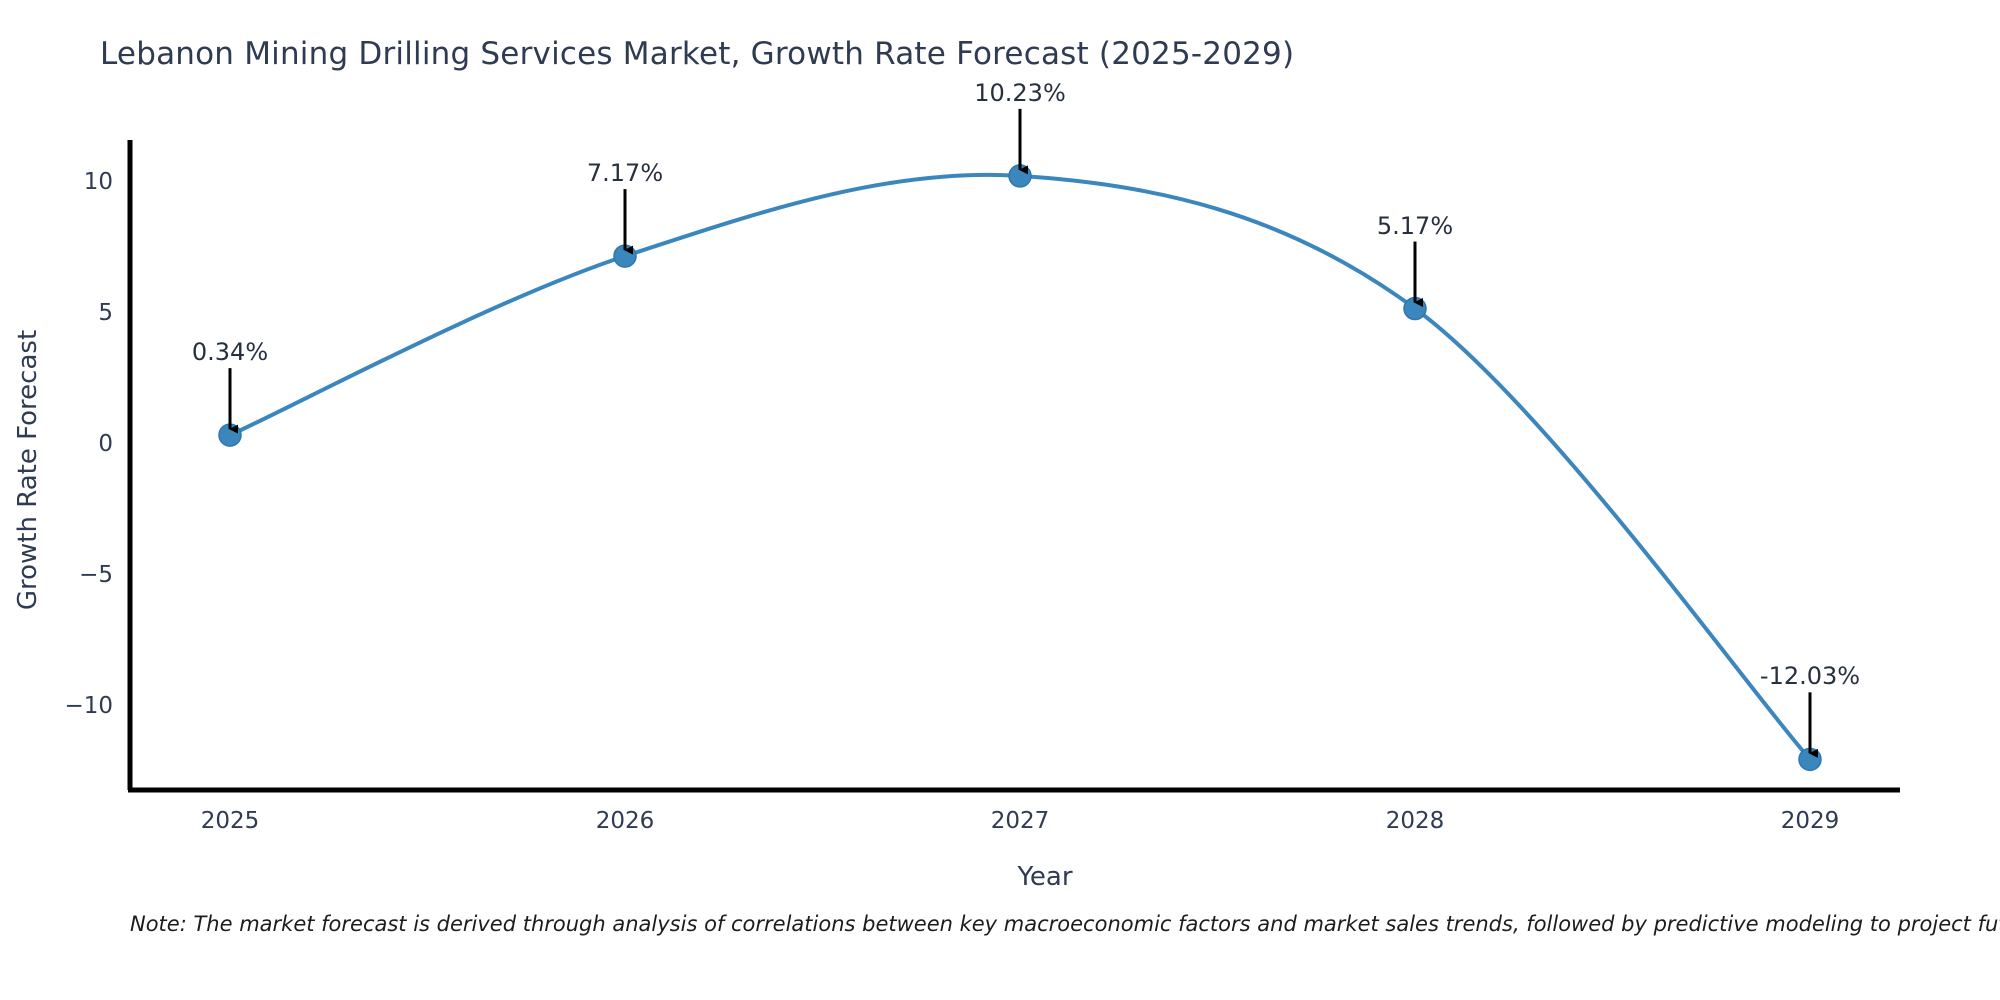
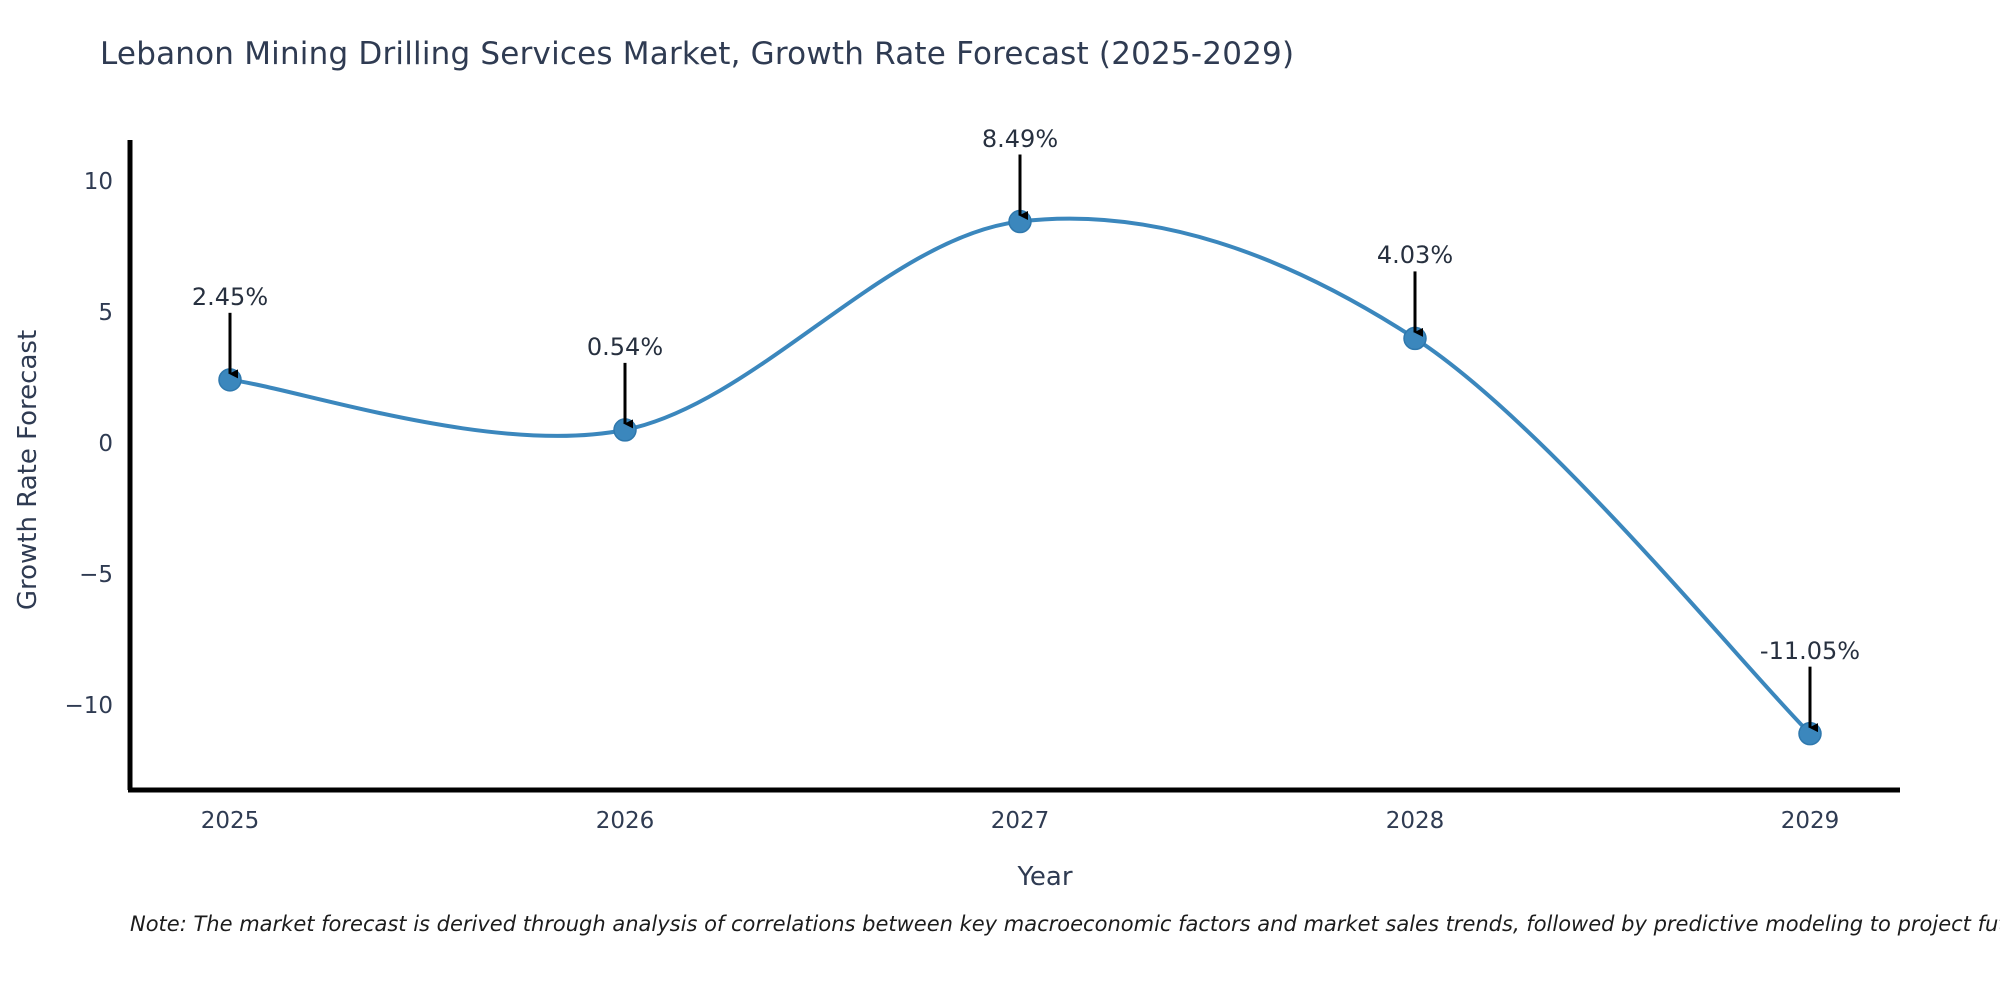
2025: 0.34% -> 2.45%
2026: 7.17% -> 0.54%
2027: 10.23% -> 8.49%
2028: 5.17% -> 4.03%
2029: -12.03% -> -11.05%
